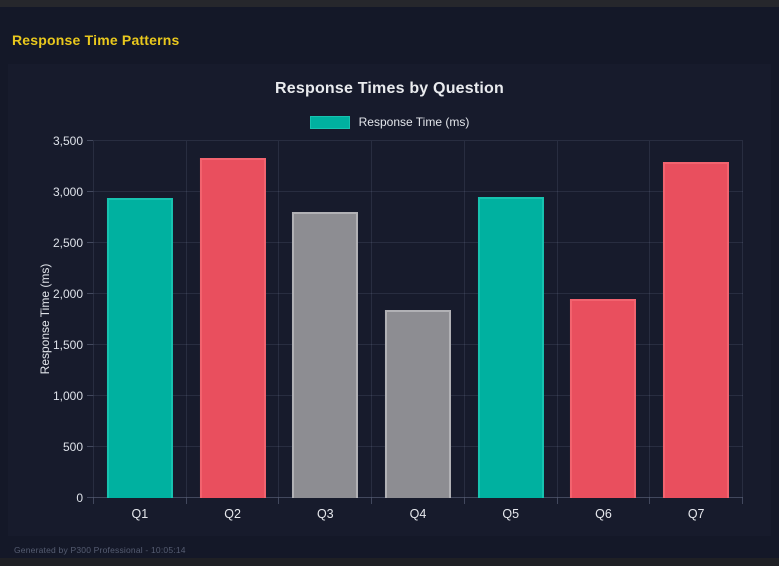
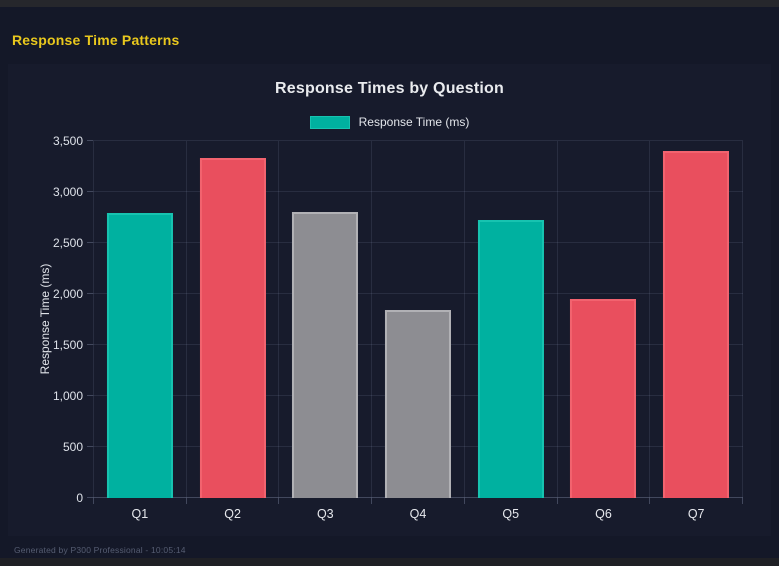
Q1: 2940 -> 2790
Q5: 2950 -> 2730
Q7: 3290 -> 3400
